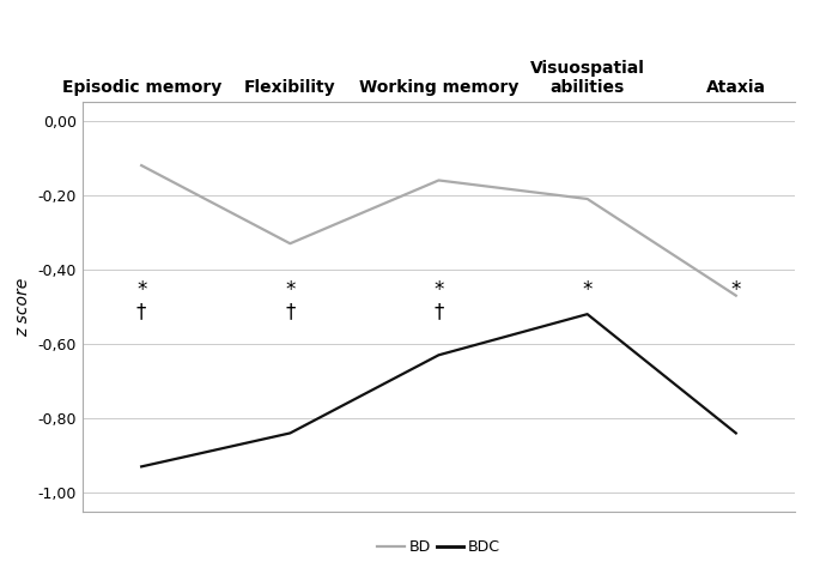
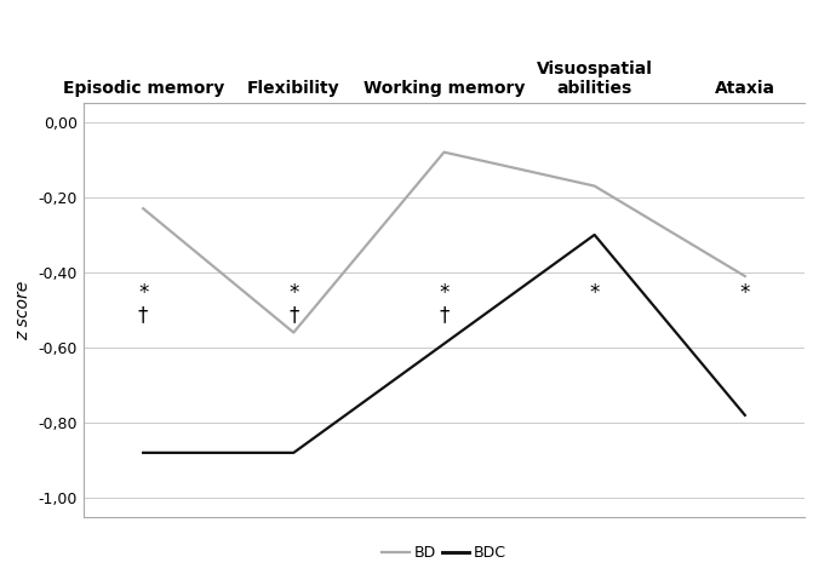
BD/Episodic memory: -0,12 -> -0,23
BDC/Episodic memory: -0,93 -> -0,88
BD/Flexibility: -0,33 -> -0,56
BDC/Flexibility: -0,84 -> -0,88
BD/Working memory: -0,16 -> -0,08
BDC/Working memory: -0,63 -> -0,59
BD/Visuospatial abilities: -0,21 -> -0,17
BDC/Visuospatial abilities: -0,52 -> -0,30
BD/Ataxia: -0,47 -> -0,41
BDC/Ataxia: -0,84 -> -0,78
